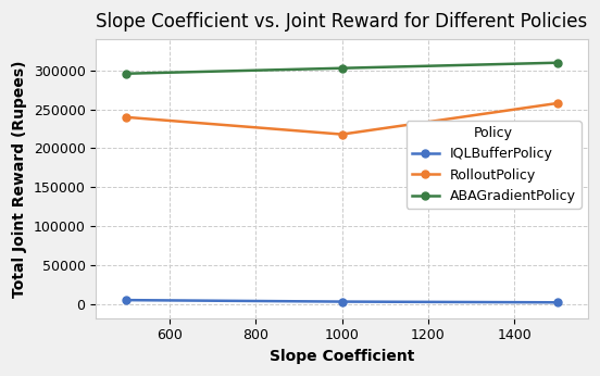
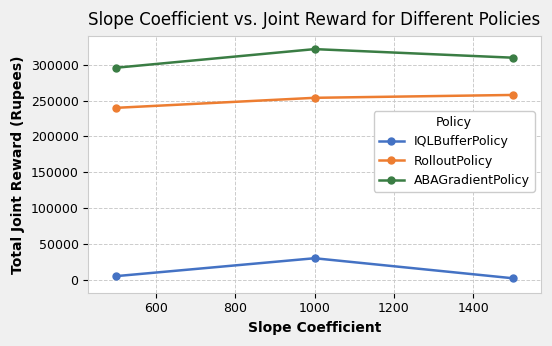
IQLBufferPolicy/1000: 3000 -> 30000
RolloutPolicy/1000: 218000 -> 254000
ABAGradientPolicy/1000: 303000 -> 322000
